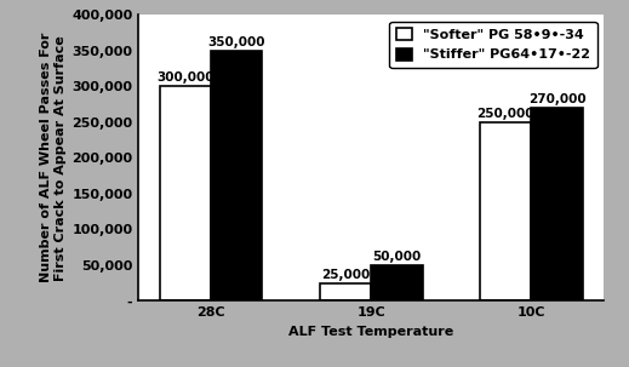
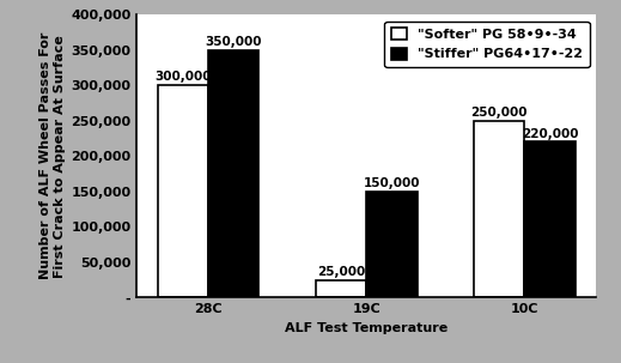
"Stiffer" PG64•17•-22/19C: 50,000 -> 150,000
"Stiffer" PG64•17•-22/10C: 270,000 -> 220,000
